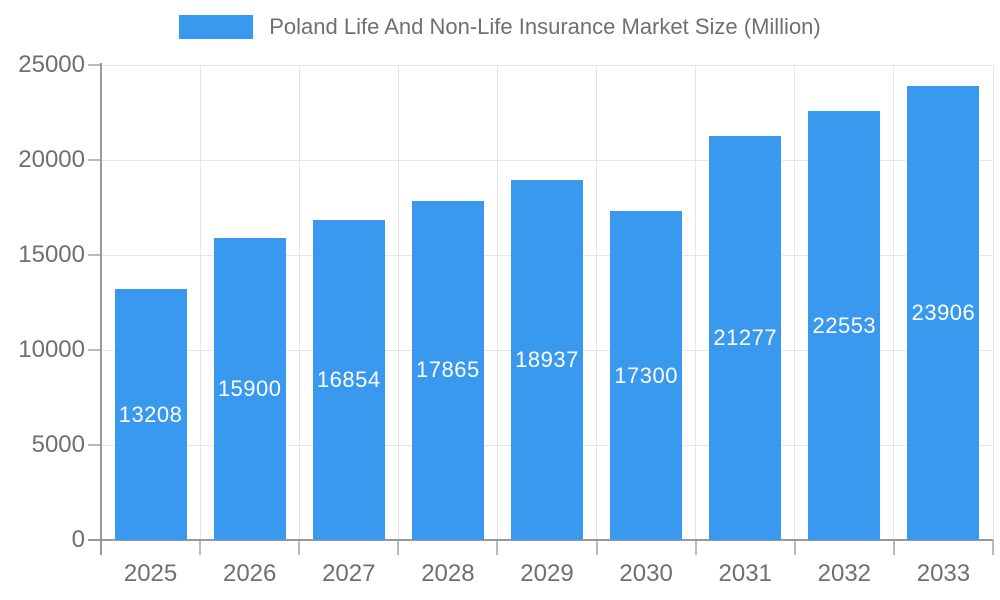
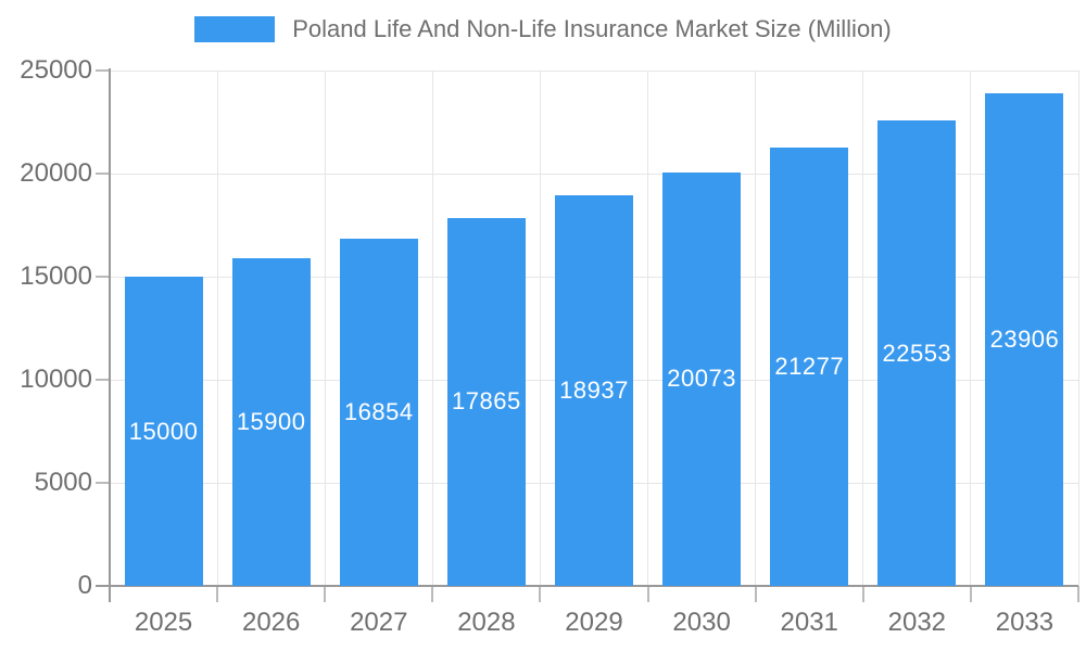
2025: 13208 -> 15000
2030: 17300 -> 20073
